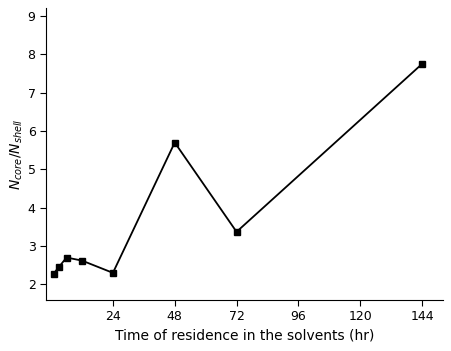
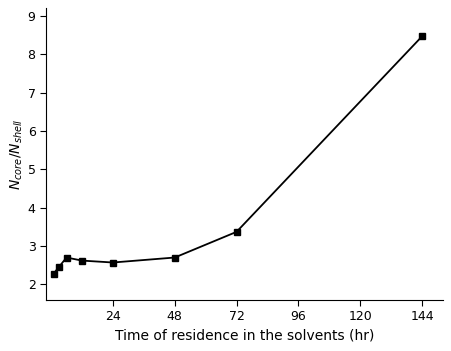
24: 2.30 -> 2.57
48: 5.70 -> 2.70
144: 7.75 -> 8.47
